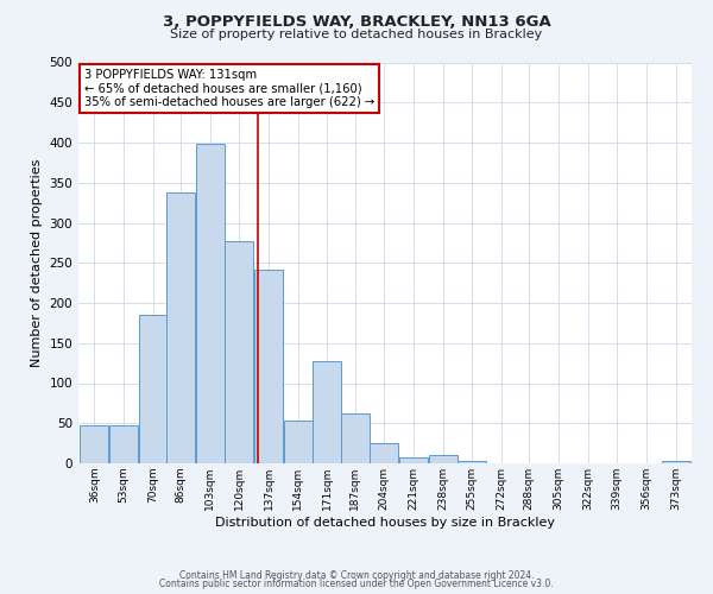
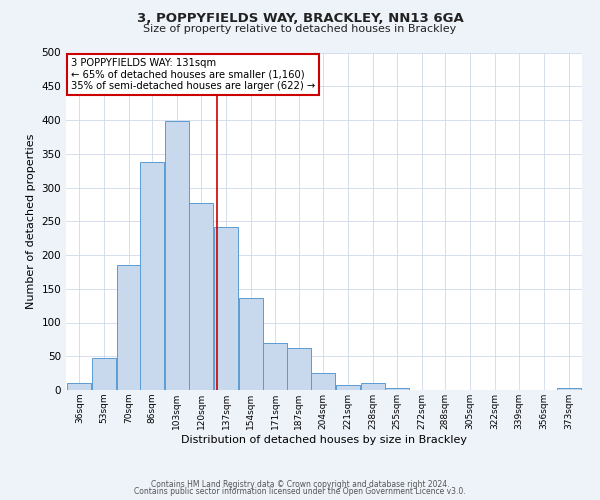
36sqm: 48 -> 10
154sqm: 54 -> 136
171sqm: 128 -> 70
